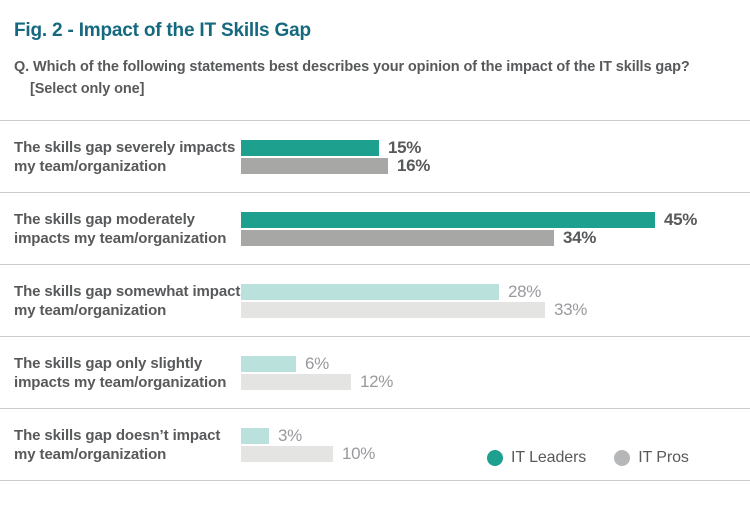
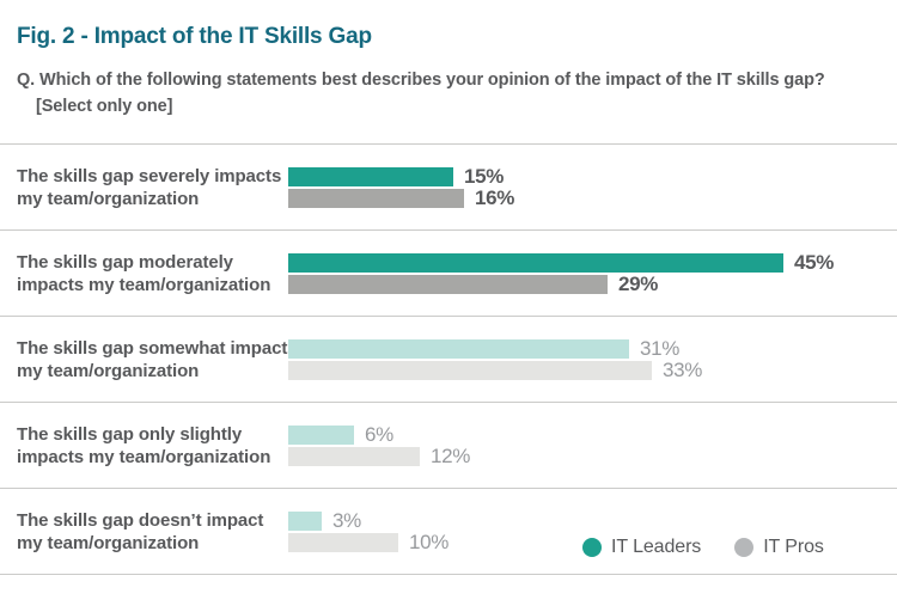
IT Pros/The skills gap moderately impacts my team/organization: 34% -> 29%
IT Leaders/The skills gap somewhat impacts my team/organization: 28% -> 31%
